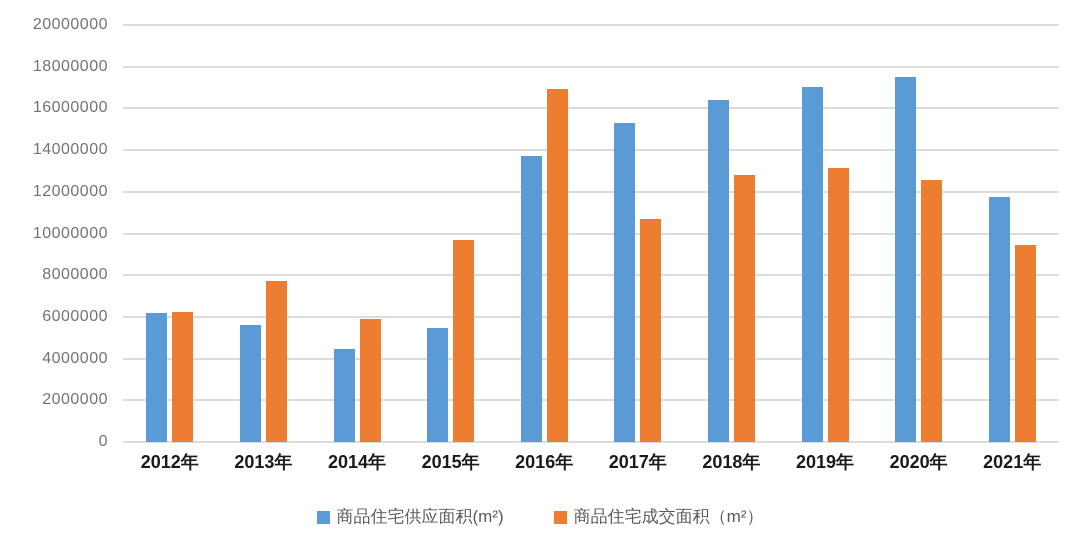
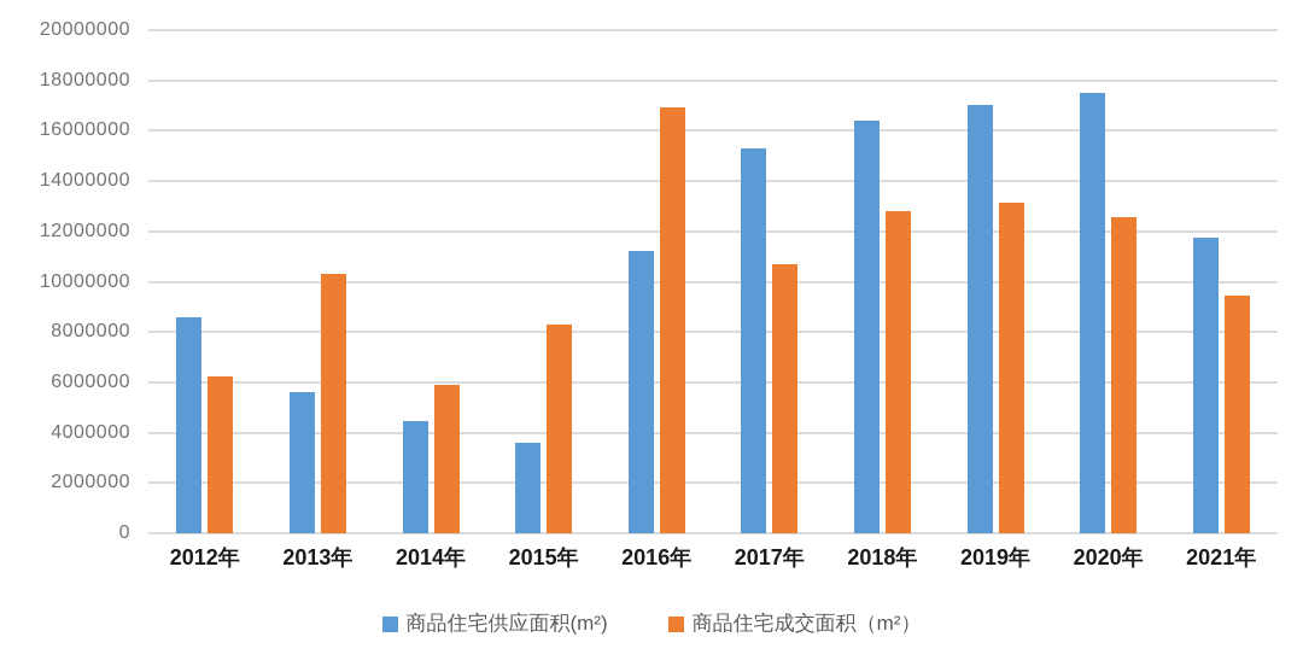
商品住宅供应面积(m²)/2012年: 6200000 -> 8600000
商品住宅成交面积（m²）/2013年: 7700000 -> 10300000
商品住宅供应面积(m²)/2015年: 5400000 -> 3600000
商品住宅成交面积（m²）/2015年: 9700000 -> 8300000
商品住宅供应面积(m²)/2016年: 13700000 -> 11200000
